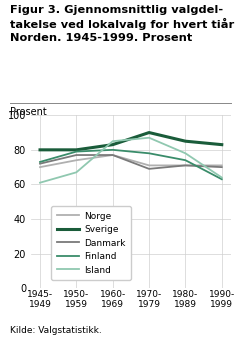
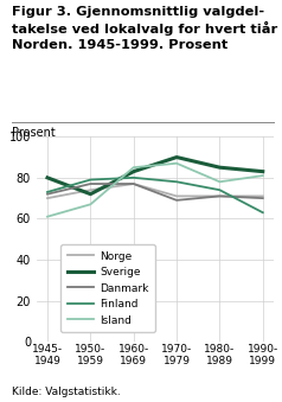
Sverige/1950- 1959: 80 -> 72
Island/1990- 1999: 64 -> 81
